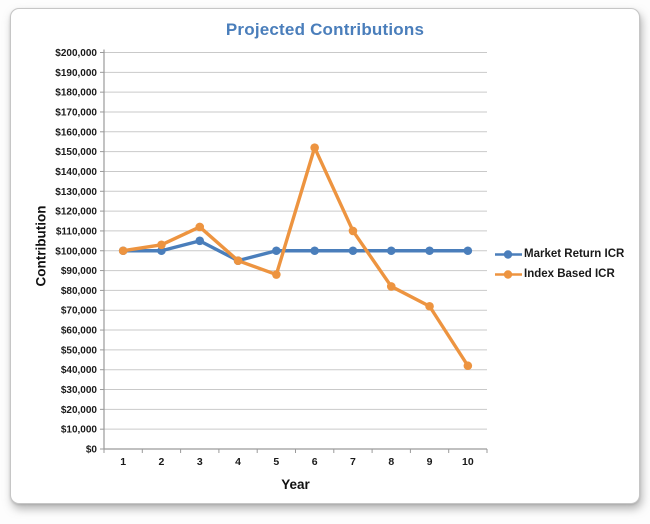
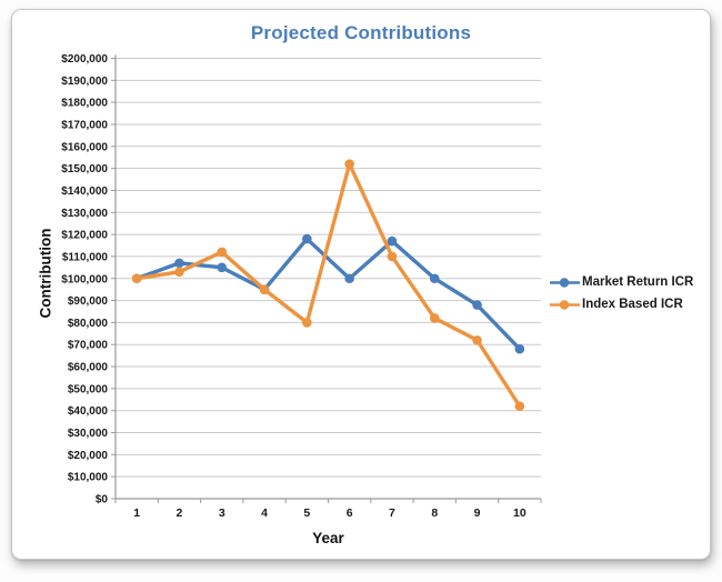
Market Return ICR/2: $100000 -> $107000
Market Return ICR/5: $100000 -> $118000
Index Based ICR/5: $88000 -> $80000
Market Return ICR/7: $100000 -> $117000
Market Return ICR/9: $100000 -> $88000
Market Return ICR/10: $100000 -> $68000
